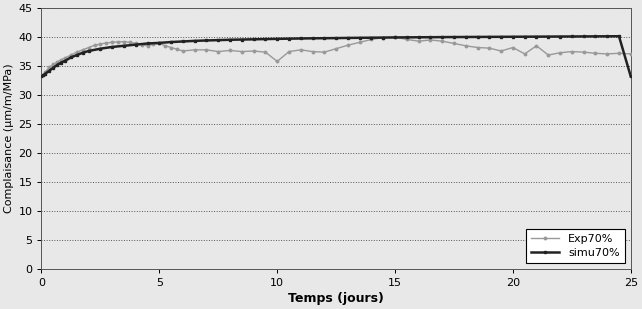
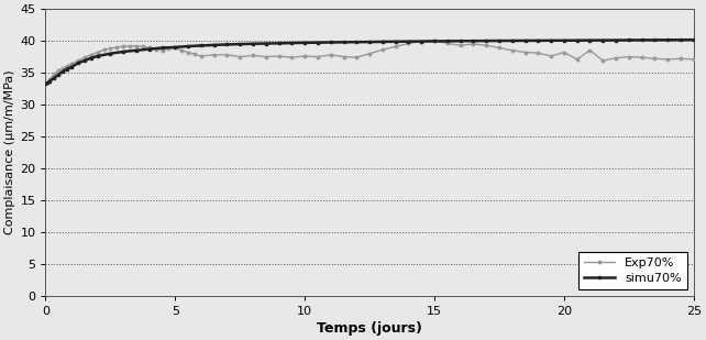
Exp70%/10: 35.8 -> 37.6
simu70%/25: 33.2 -> 40.2
